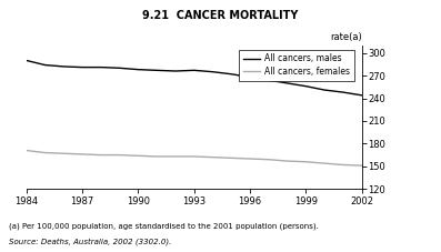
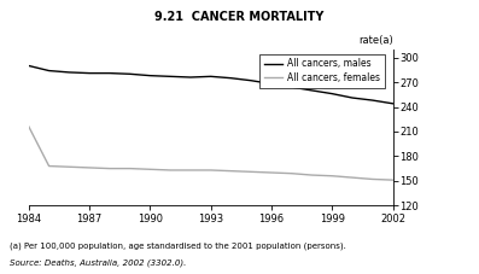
All cancers, females/1984: 171 -> 216
